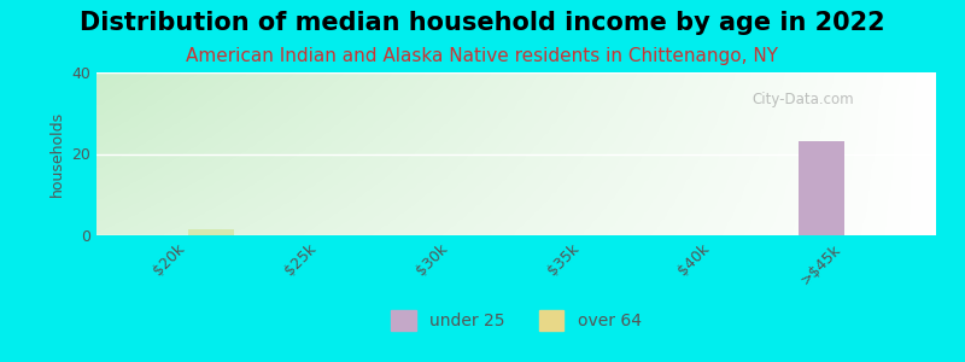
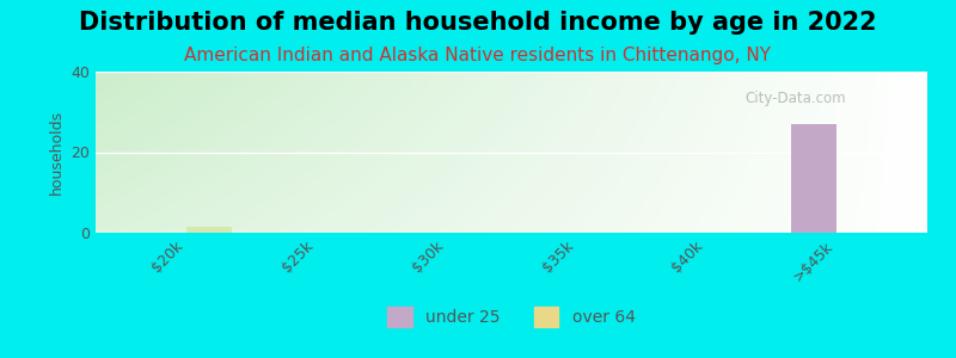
under 25/>$45k: 23 -> 27
